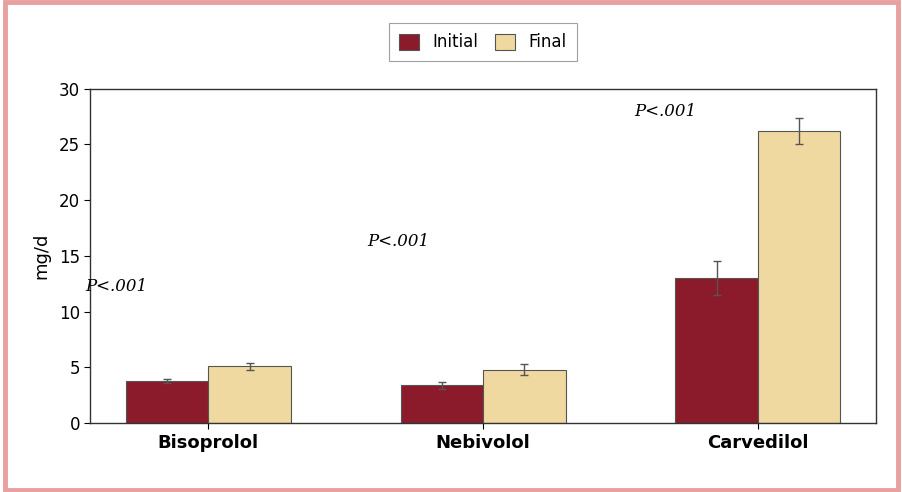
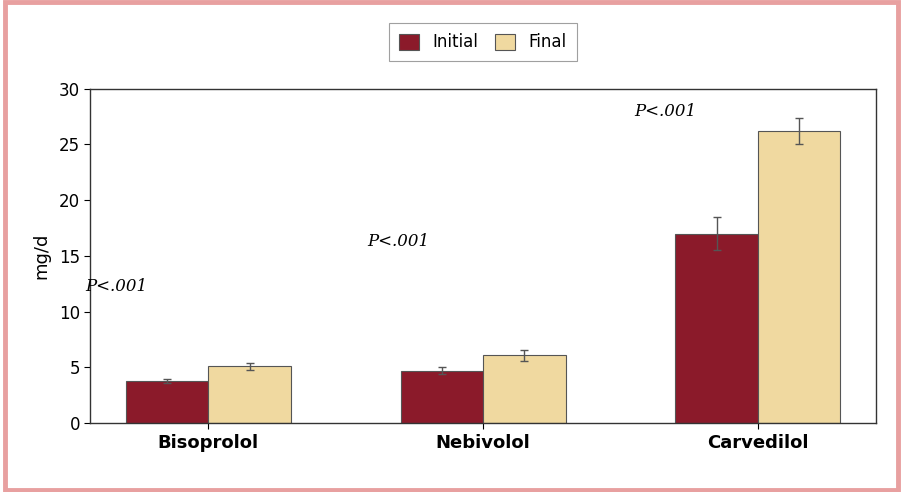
Initial/Nebivolol: 3.4 -> 4.7
Final/Nebivolol: 4.8 -> 6.1
Initial/Carvedilol: 13.0 -> 17.0
